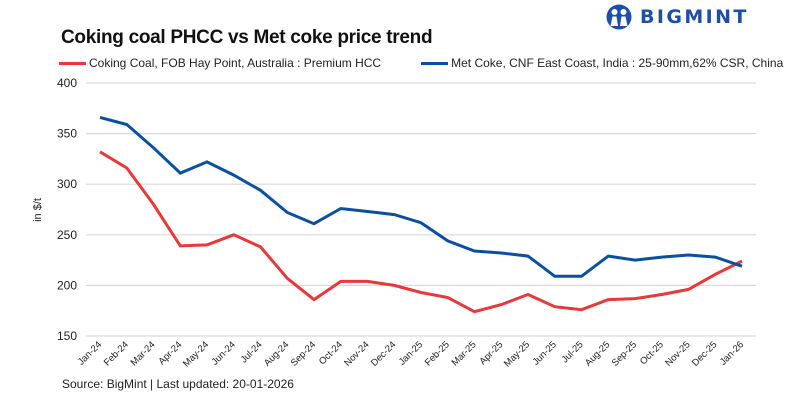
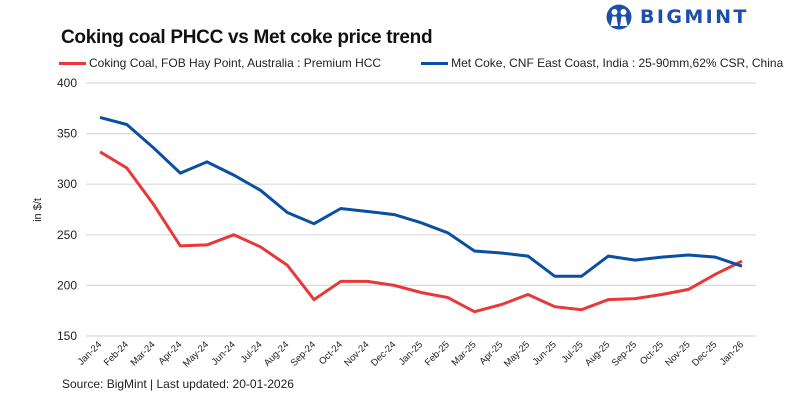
Coking Coal, FOB Hay Point, Australia : Premium HCC/Aug-24: 207 -> 220
Met Coke, CNF East Coast, India : 25-90mm,62% CSR, China/Feb-25: 244 -> 252
